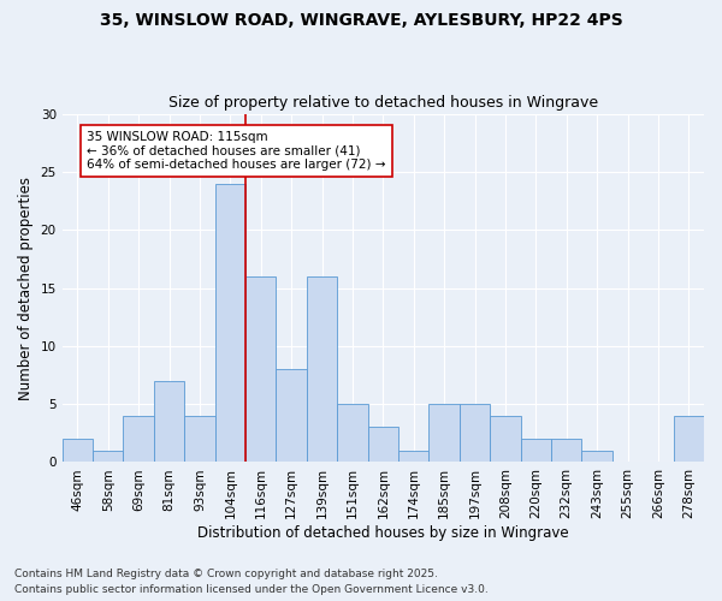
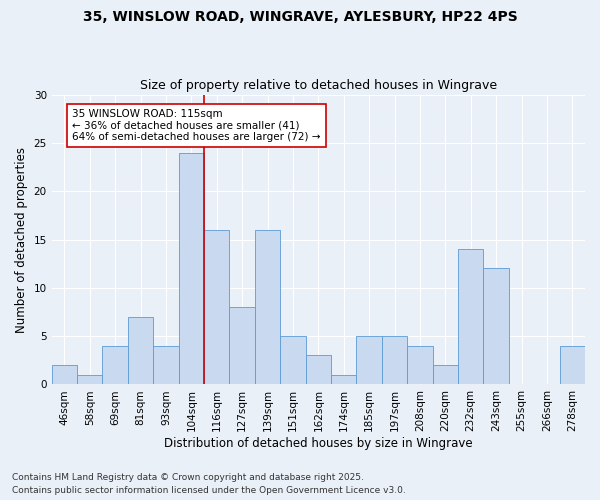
232sqm: 2 -> 14
243sqm: 1 -> 12
